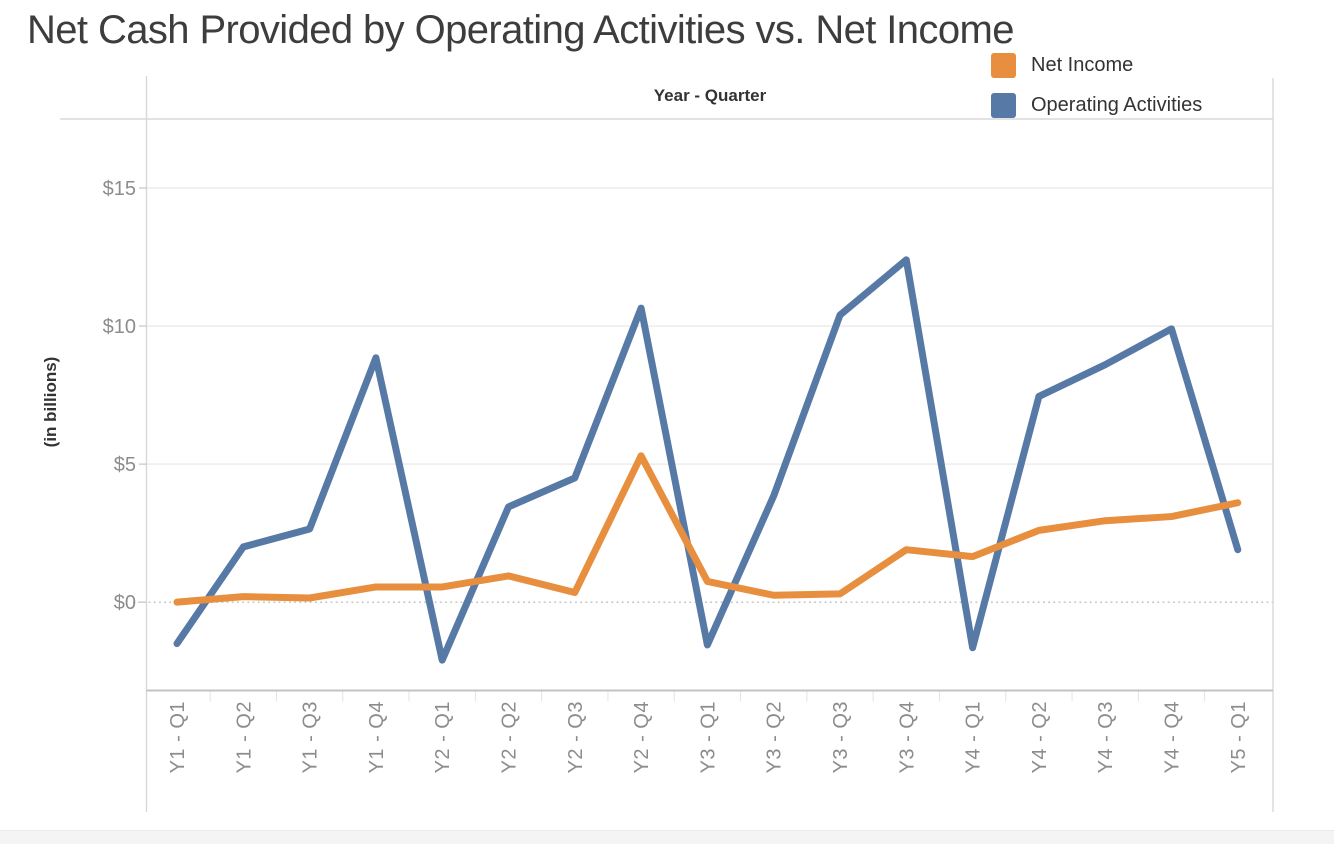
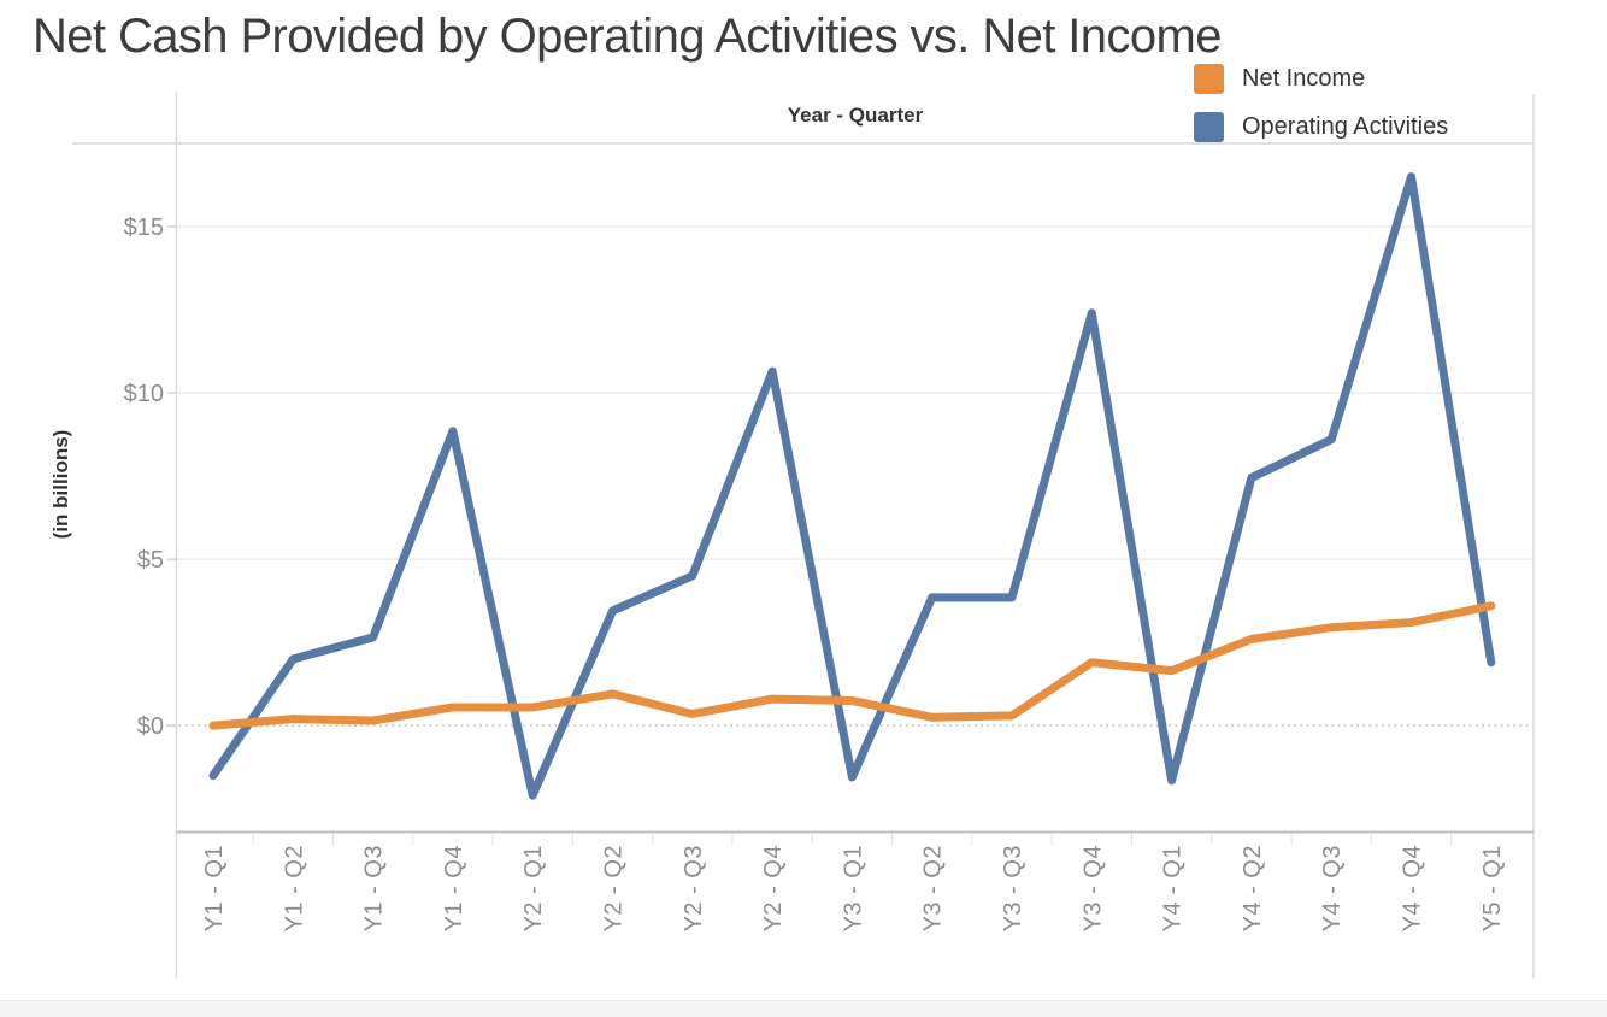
Net Income/Y2 - Q4: $5.3 -> $0.8
Operating Activities/Y3 - Q3: $10.4 -> $3.9
Operating Activities/Y4 - Q4: $9.9 -> $16.5
